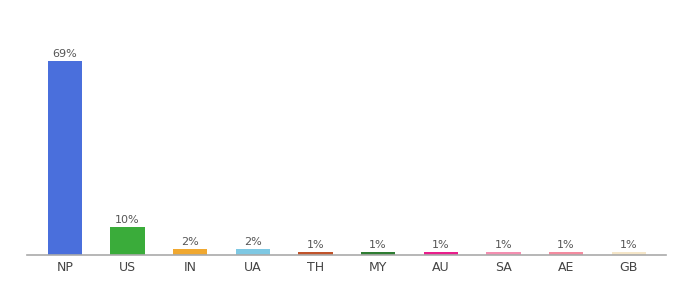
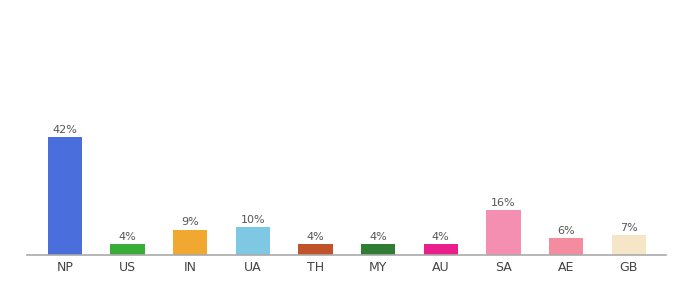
NP: 69% -> 42%
US: 10% -> 4%
IN: 2% -> 9%
UA: 2% -> 10%
TH: 1% -> 4%
MY: 1% -> 4%
AU: 1% -> 4%
SA: 1% -> 16%
AE: 1% -> 6%
GB: 1% -> 7%
